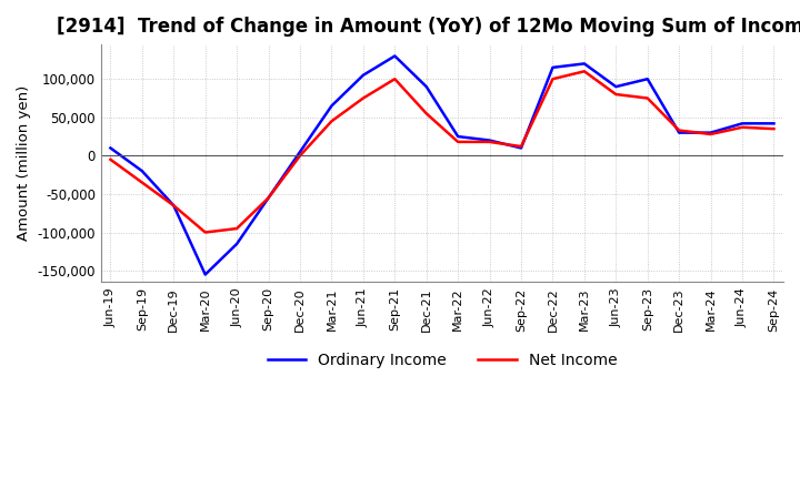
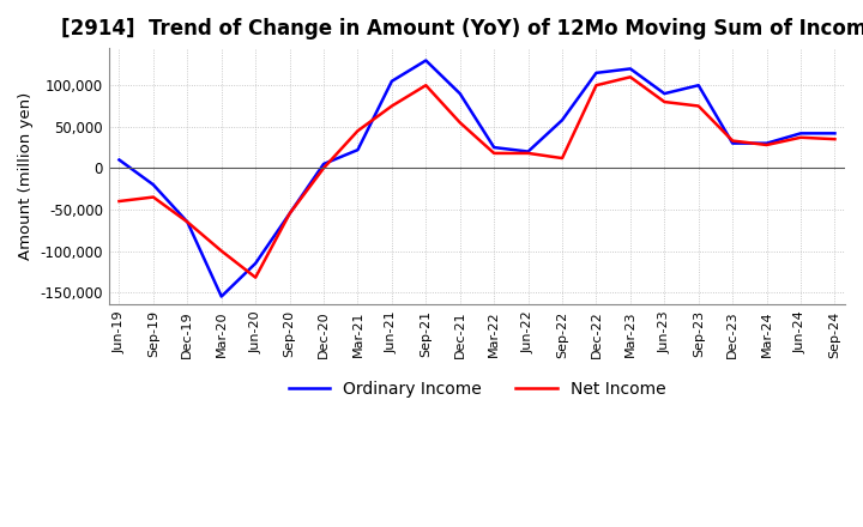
Net Income/Jun-19: -5,000 -> -40,000
Net Income/Jun-20: -95,000 -> -132,000
Ordinary Income/Mar-21: 65,000 -> 22,000
Ordinary Income/Sep-22: 10,000 -> 58,000
